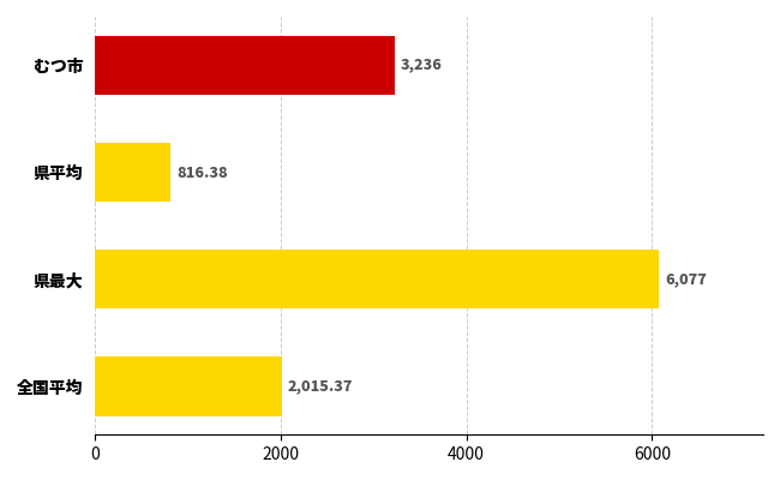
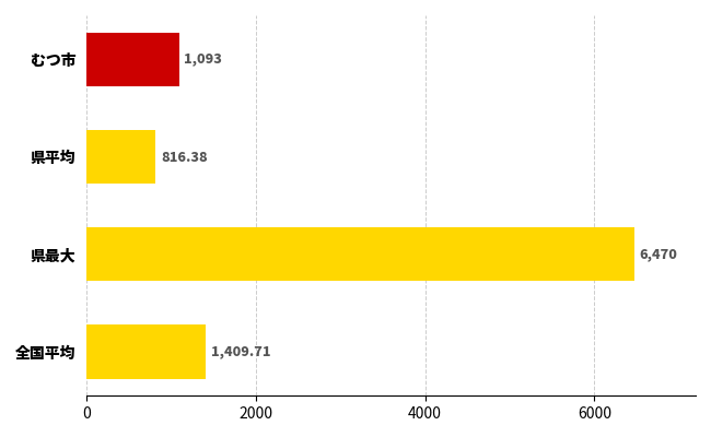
むつ市: 3,236 -> 1,093
県最大: 6,077 -> 6,470
全国平均: 2,015.37 -> 1,409.71
